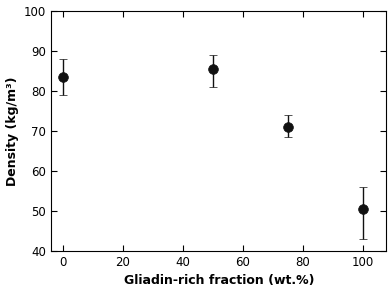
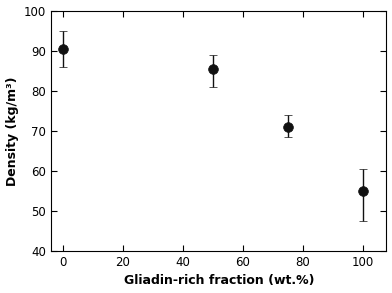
0: 83.5 -> 90.5
100: 50.5 -> 55.0
